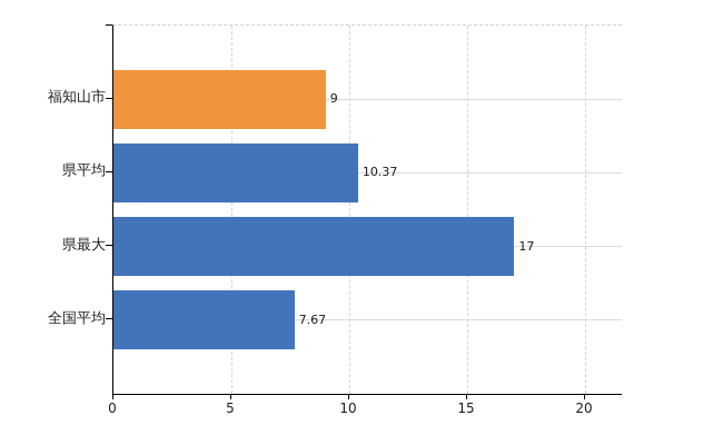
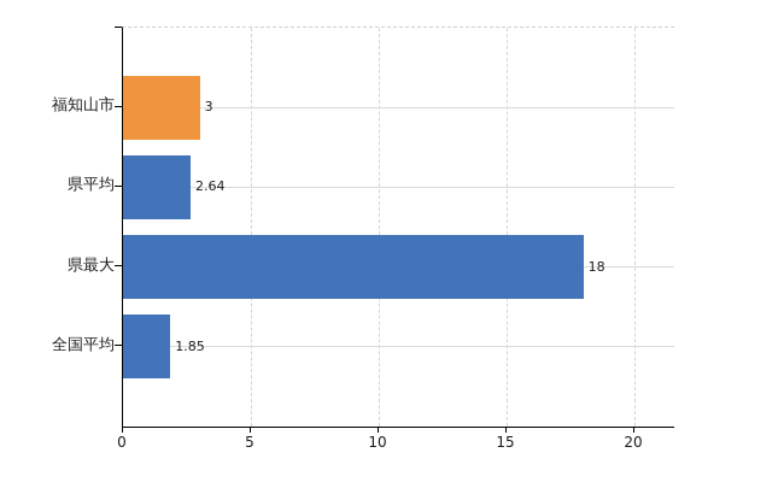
福知山市: 9 -> 3
県平均: 10.37 -> 2.64
県最大: 17 -> 18
全国平均: 7.67 -> 1.85
